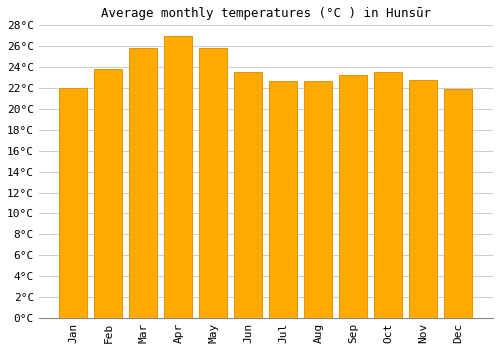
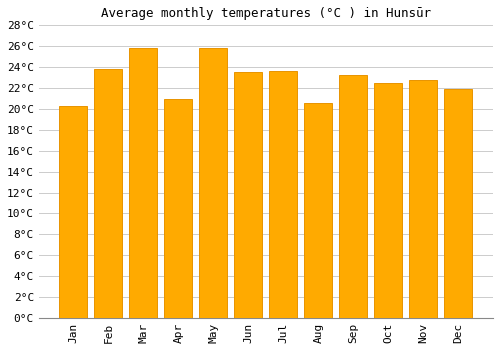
Jan: 22.0°C -> 20.3°C
Apr: 27.0°C -> 20.9°C
Jul: 22.7°C -> 23.6°C
Aug: 22.7°C -> 20.6°C
Oct: 23.5°C -> 22.5°C
